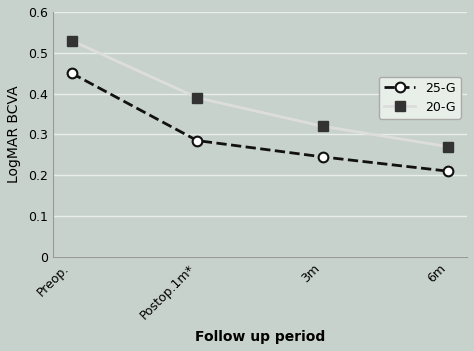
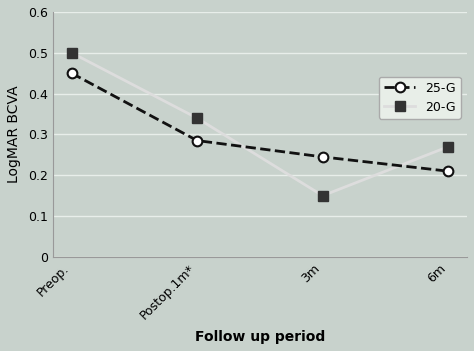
20-G/Preop.: 0.53 -> 0.50
20-G/Postop.1m*: 0.39 -> 0.34
20-G/3m: 0.32 -> 0.15
